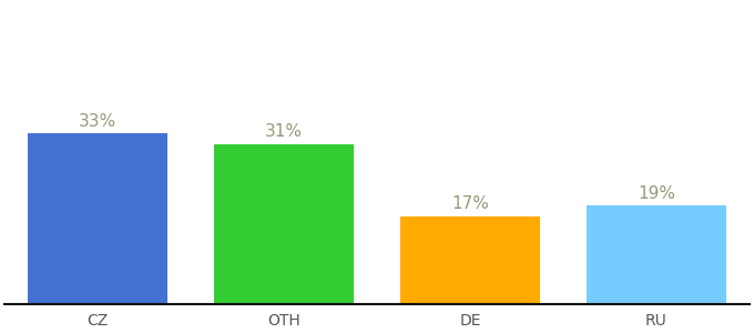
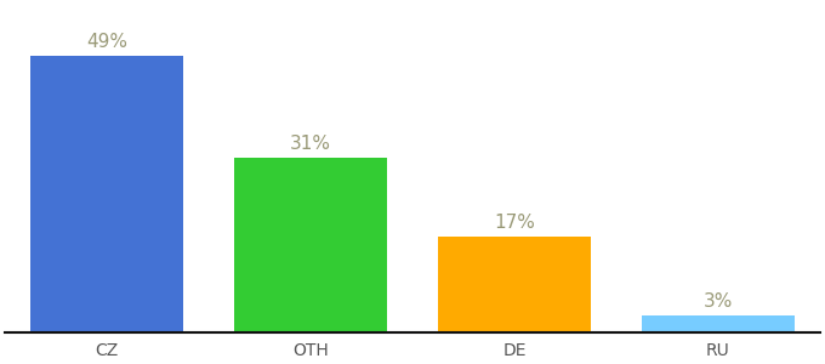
CZ: 33% -> 49%
RU: 19% -> 3%
